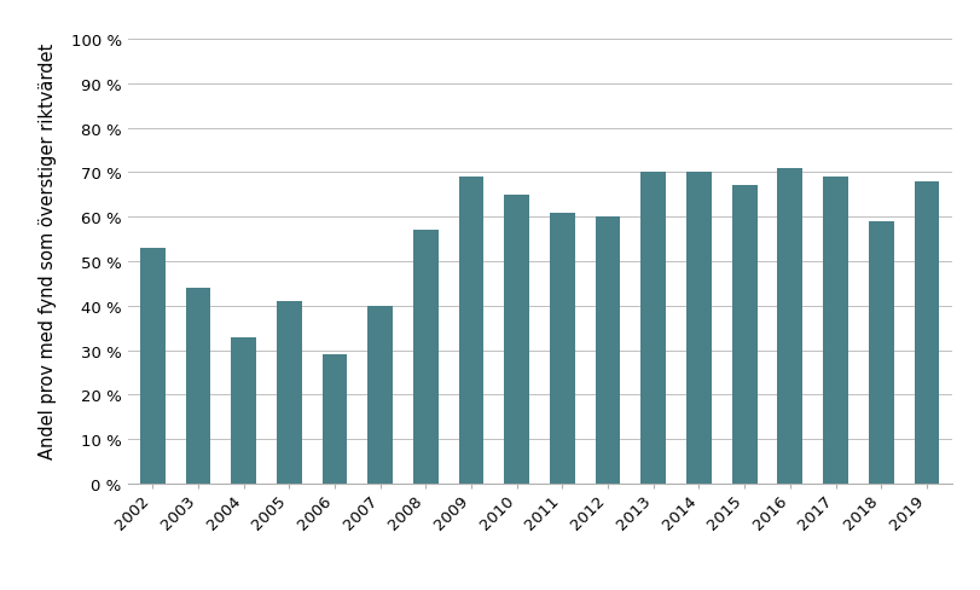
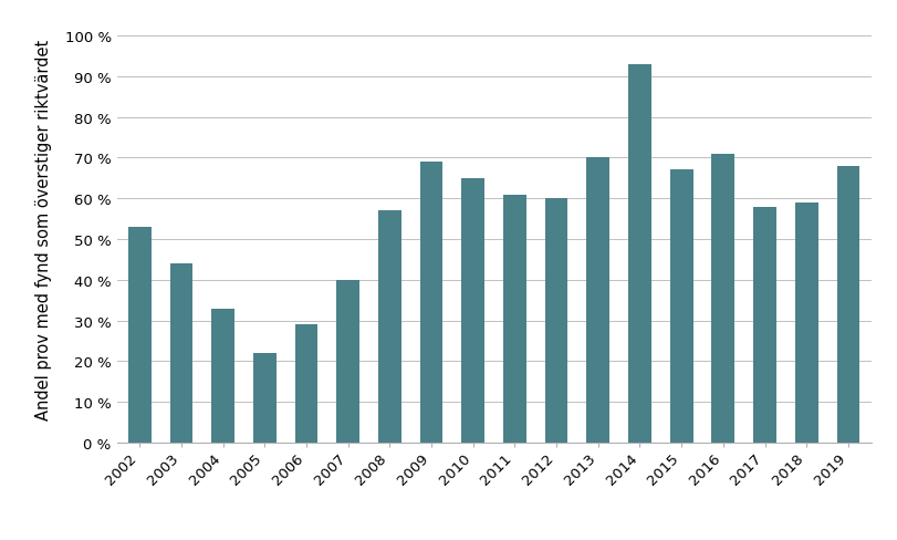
2005: 41 % -> 22 %
2014: 70 % -> 93 %
2017: 69 % -> 58 %
